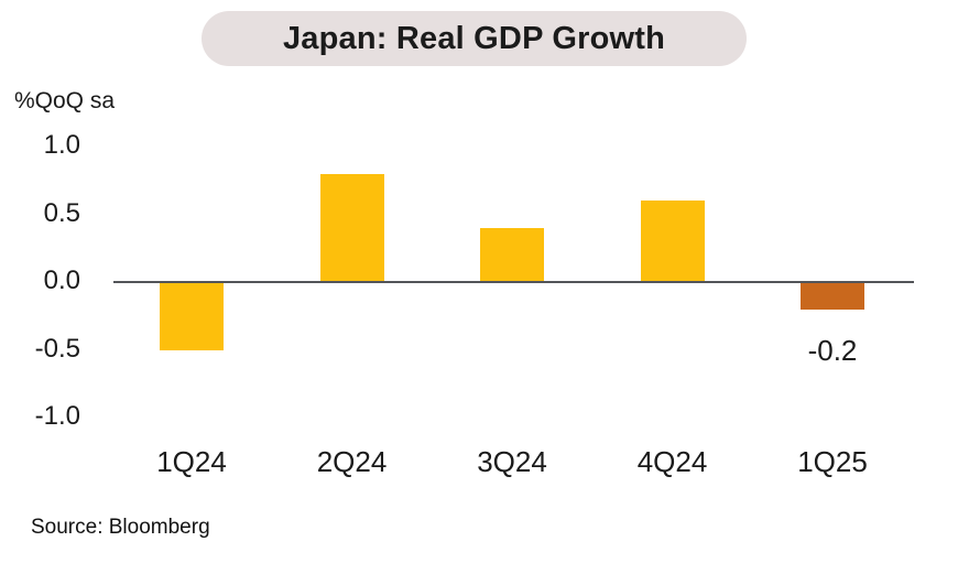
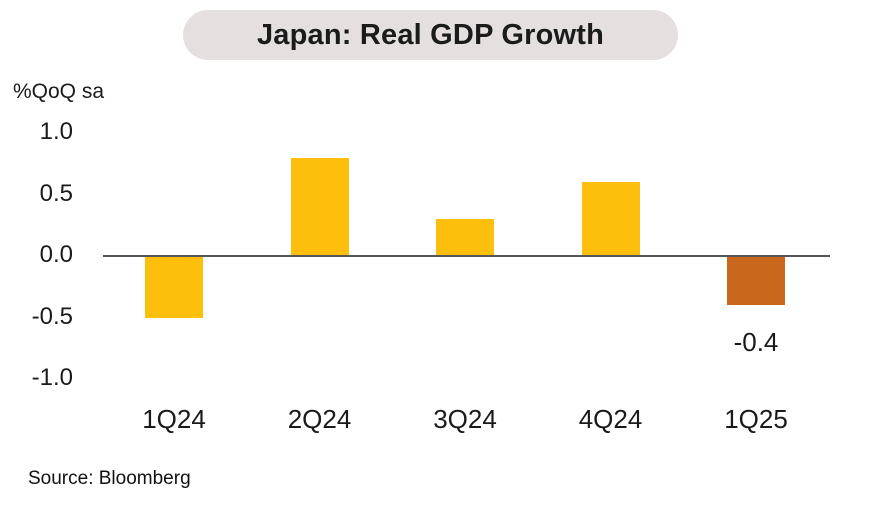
3Q24: 0.4 -> 0.3
1Q25: -0.2 -> -0.4
